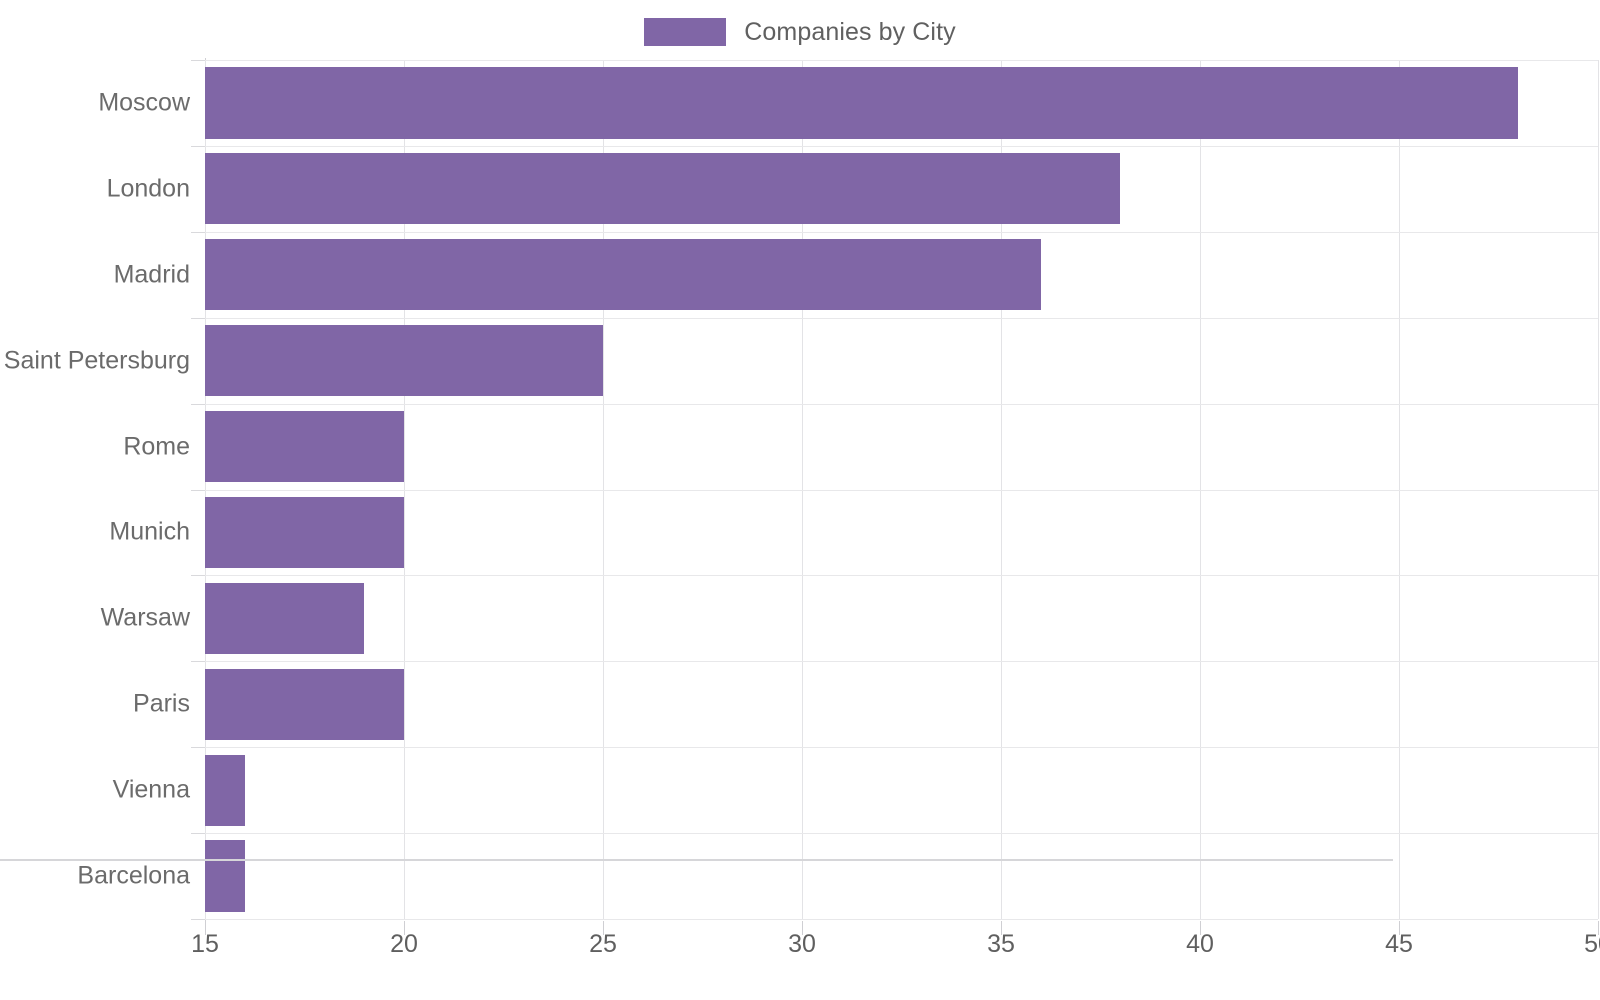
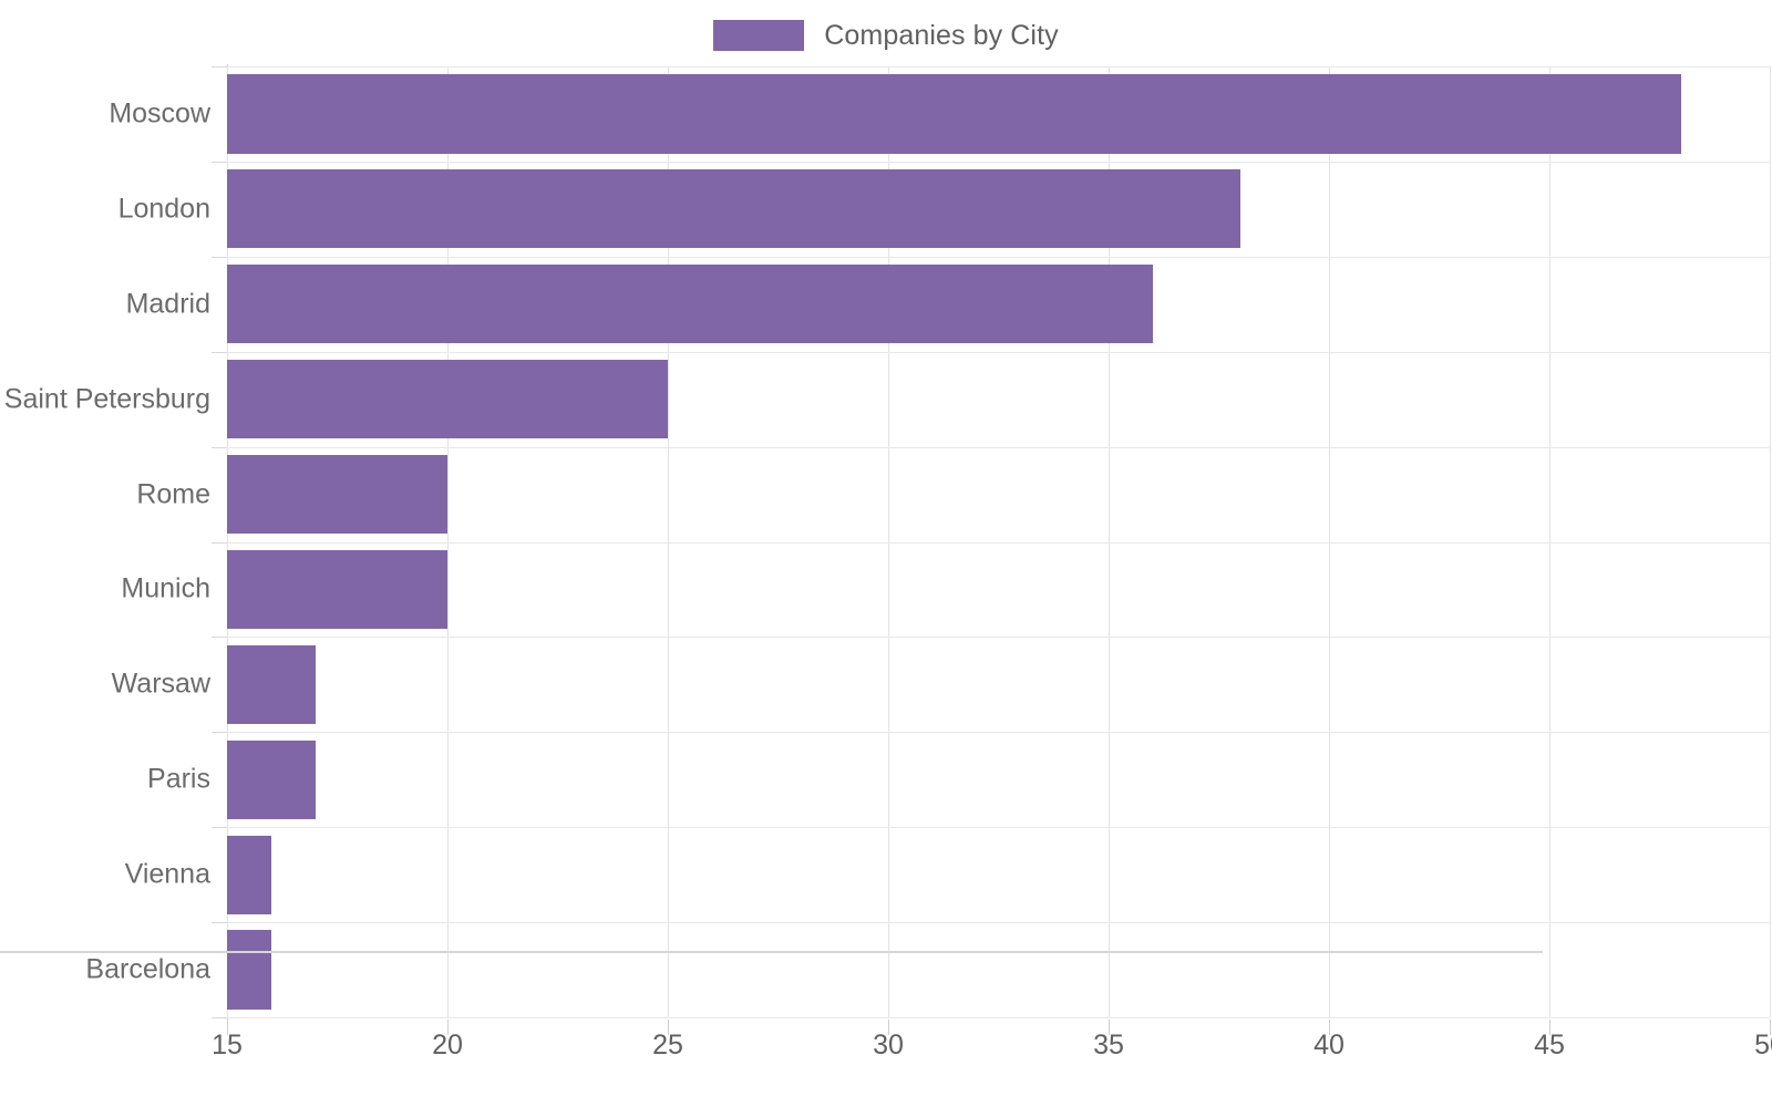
Warsaw: 19 -> 17
Paris: 20 -> 17
